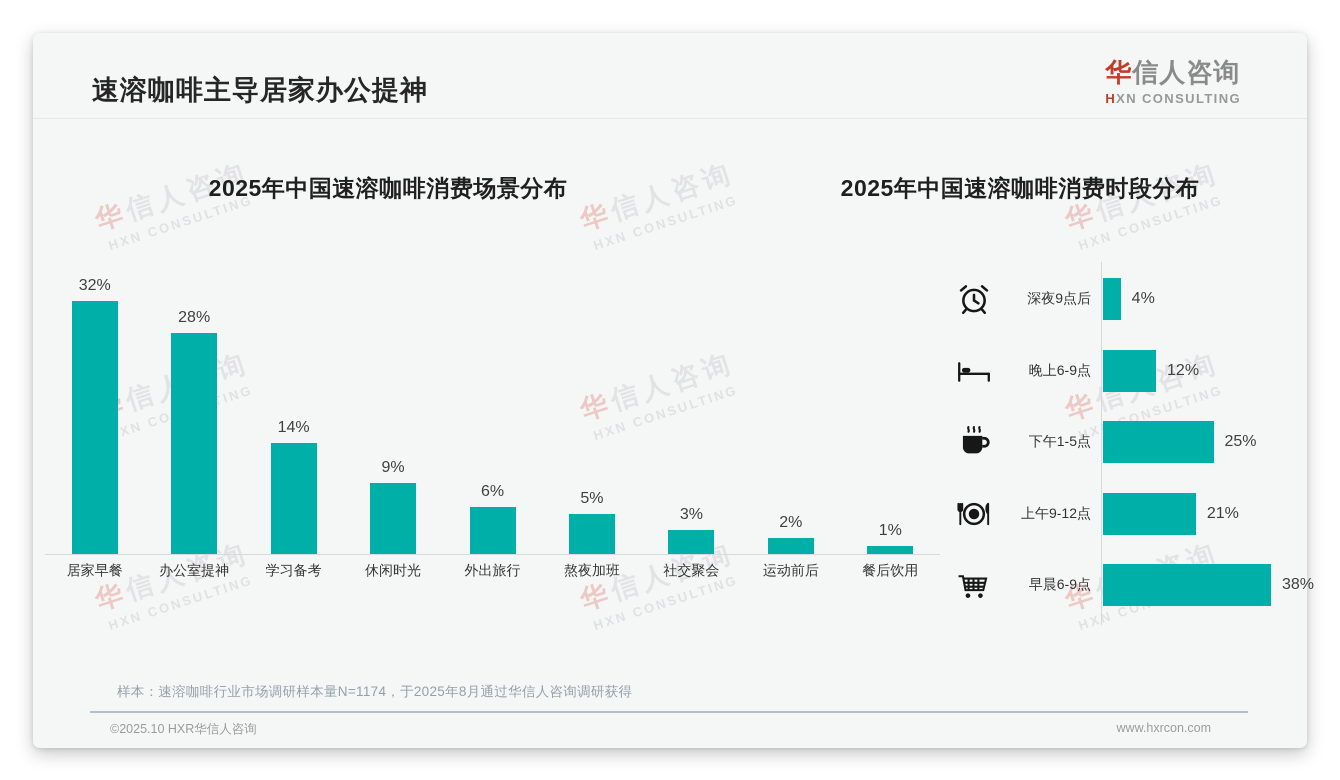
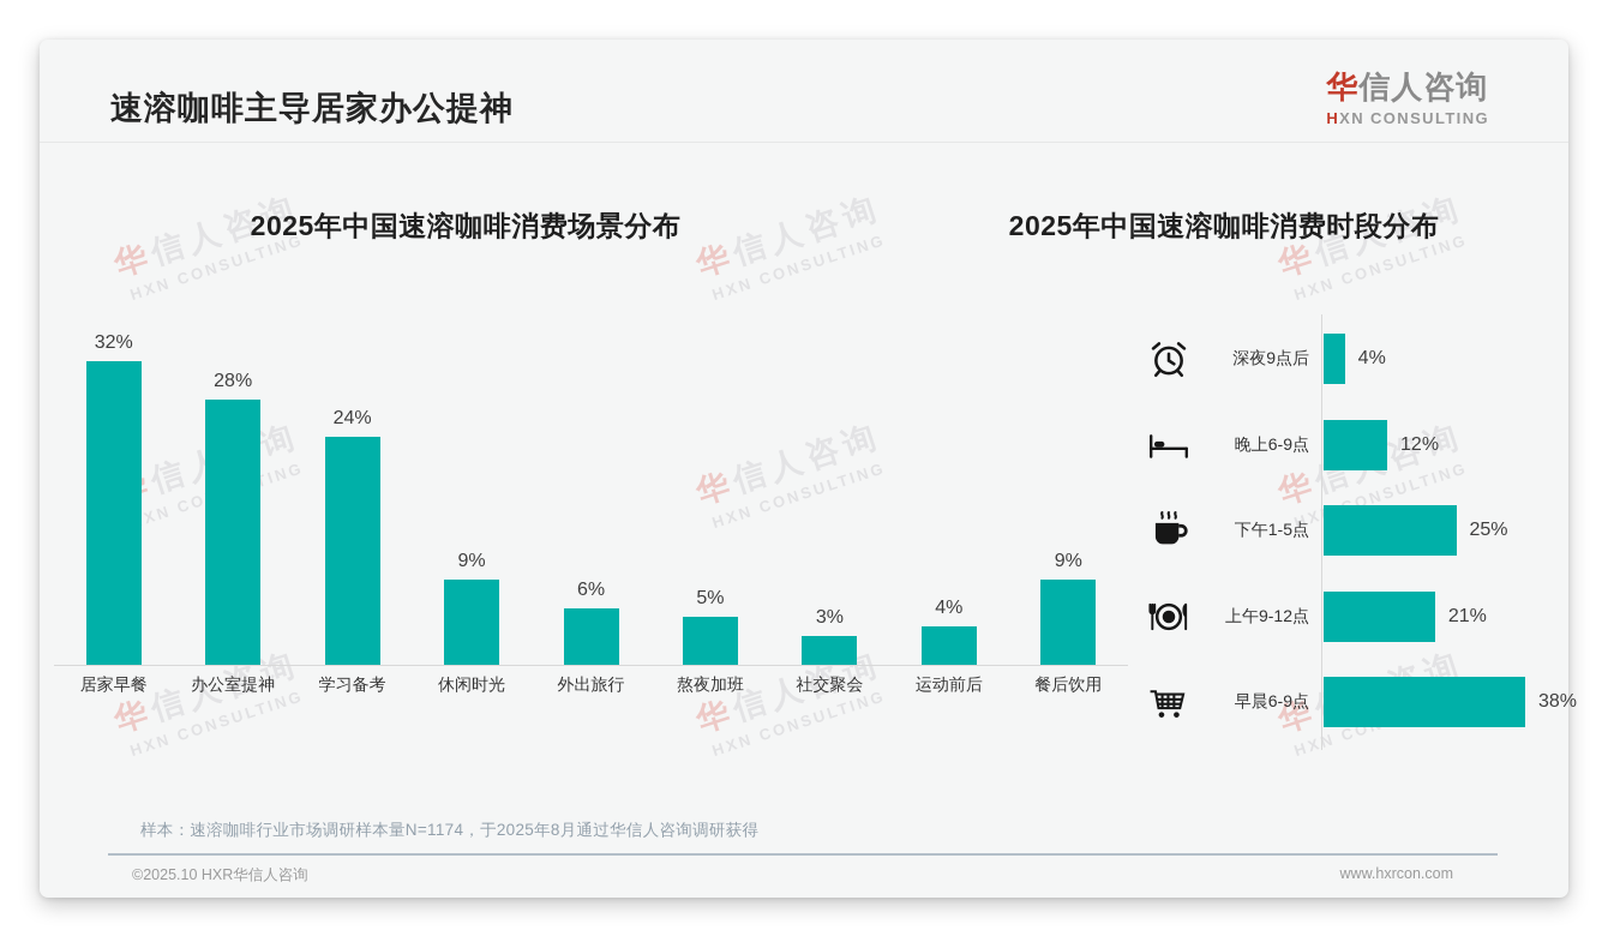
2025年中国速溶咖啡消费场景分布/学习备考: 14% -> 24%
2025年中国速溶咖啡消费场景分布/运动前后: 2% -> 4%
2025年中国速溶咖啡消费场景分布/餐后饮用: 1% -> 9%
